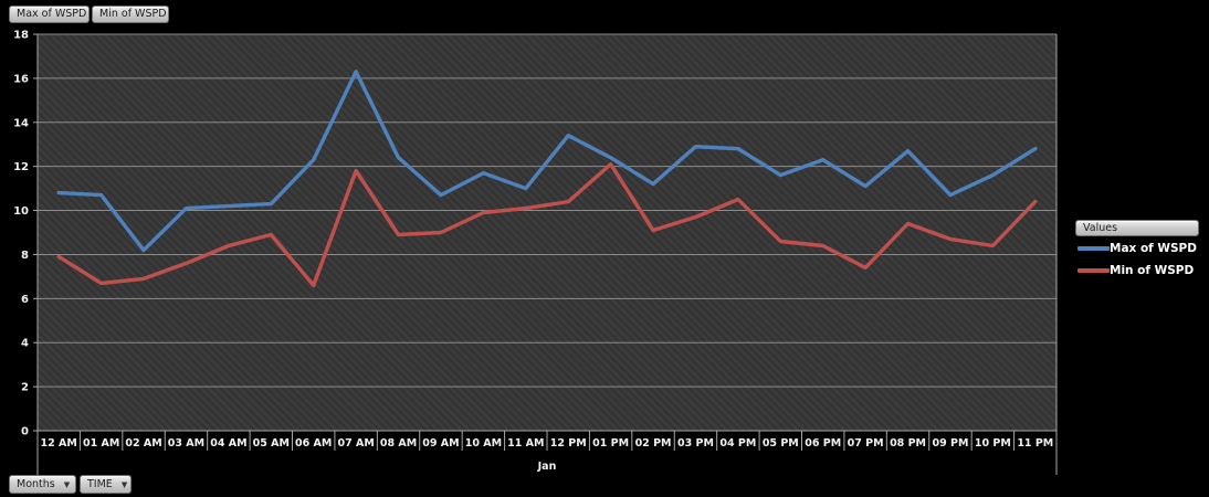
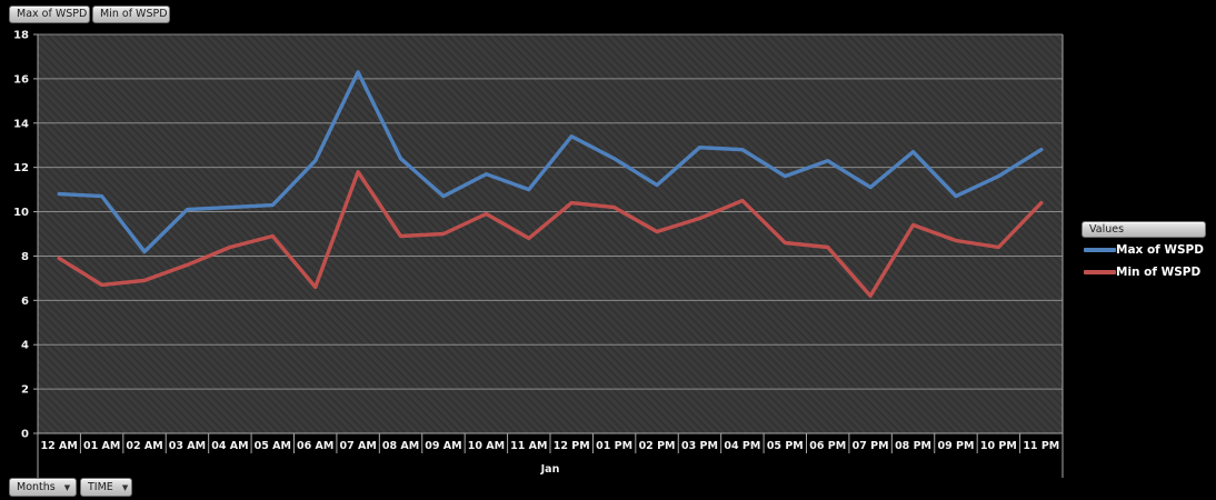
Min of WSPD/11 AM: 10.1 -> 8.8
Min of WSPD/01 PM: 12.1 -> 10.2
Min of WSPD/07 PM: 7.4 -> 6.2
